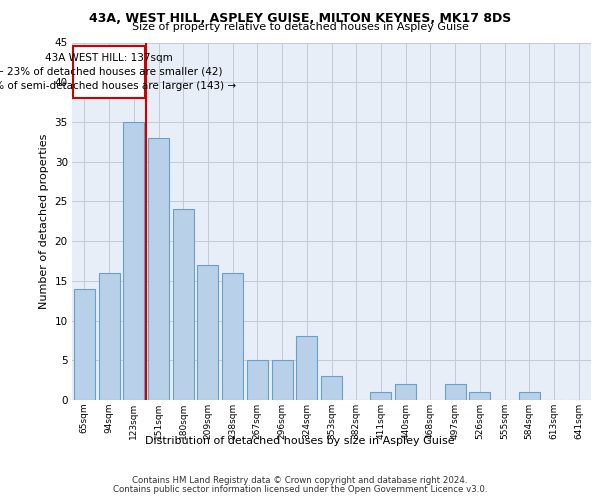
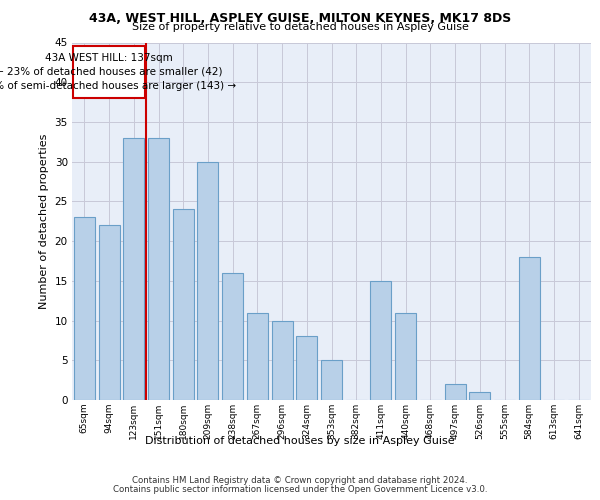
65sqm: 14 -> 23
94sqm: 16 -> 22
123sqm: 35 -> 33
209sqm: 17 -> 30
267sqm: 5 -> 11
296sqm: 5 -> 10
353sqm: 3 -> 5
411sqm: 1 -> 15
440sqm: 2 -> 11
584sqm: 1 -> 18
